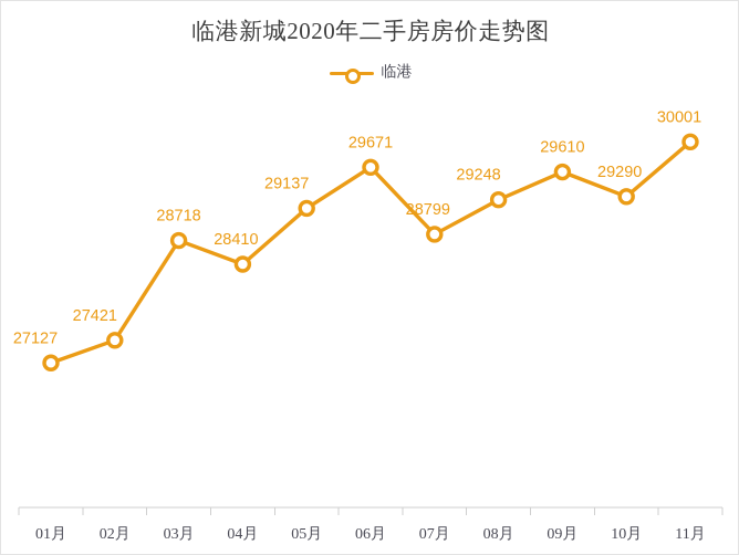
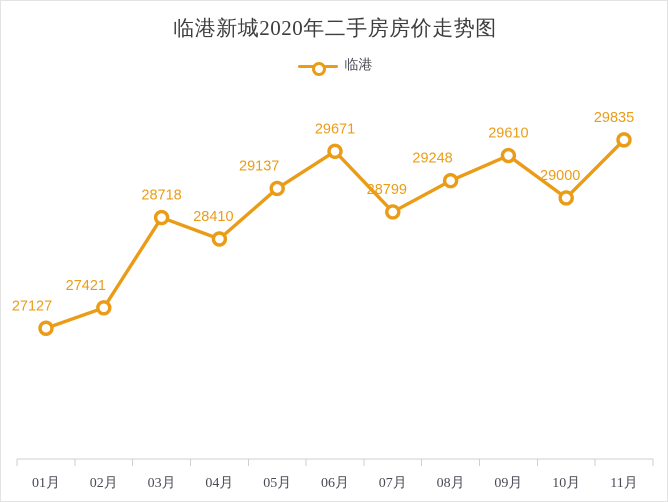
10月: 29290 -> 29000
11月: 30001 -> 29835
